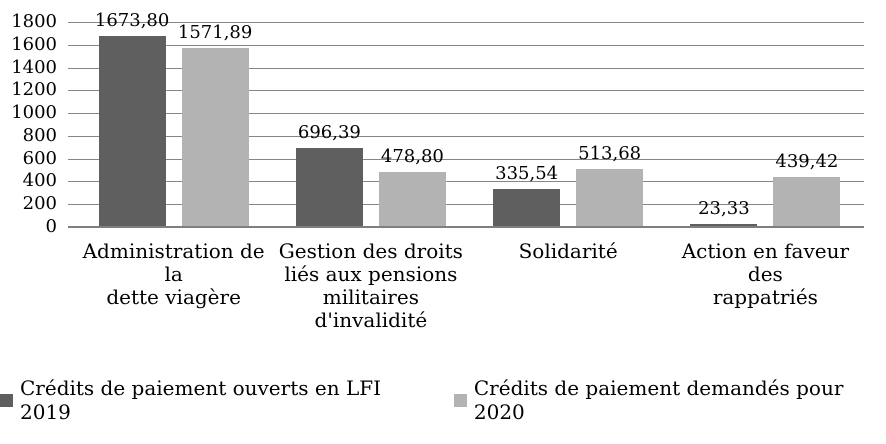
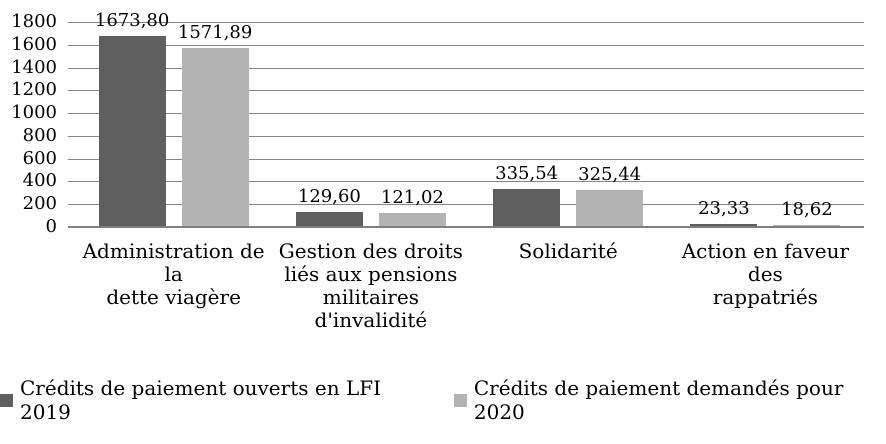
Crédits de paiement ouverts en LFI 2019/Gestion des droits liés aux pensions militaires d'invalidité: 696,39 -> 129,60
Crédits de paiement demandés pour 2020/Gestion des droits liés aux pensions militaires d'invalidité: 478,80 -> 121,02
Crédits de paiement demandés pour 2020/Solidarité: 513,68 -> 325,44
Crédits de paiement demandés pour 2020/Action en faveur des rappatriés: 439,42 -> 18,62
